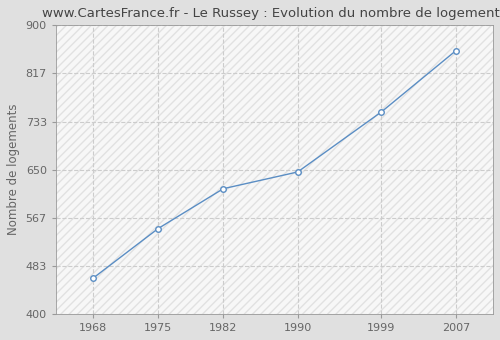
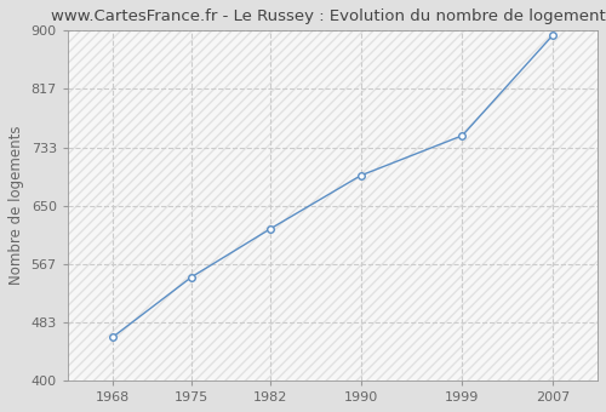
1990: 646 -> 693
2007: 856 -> 893
